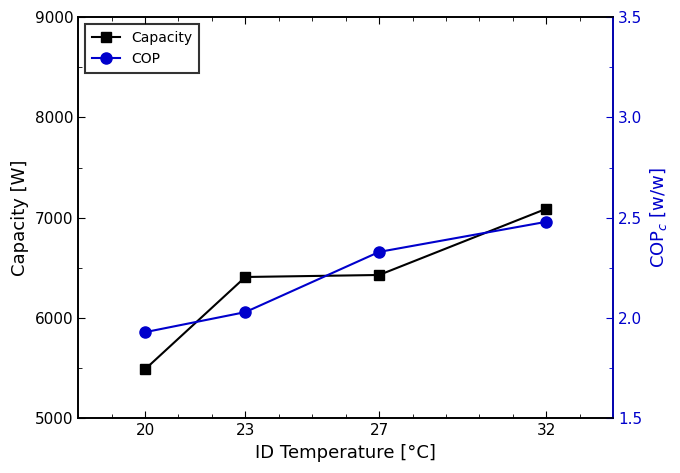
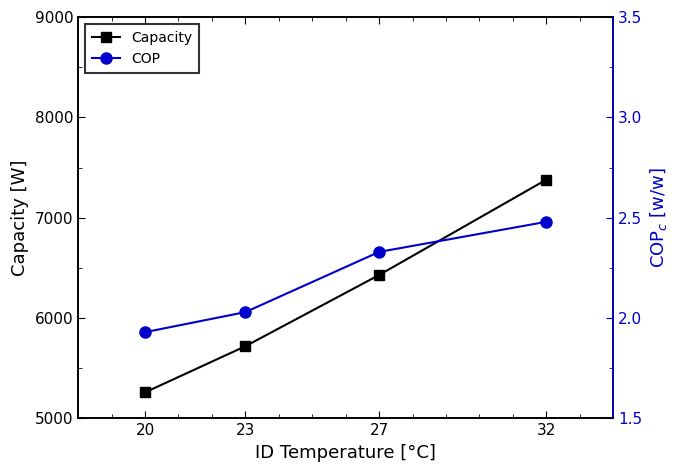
Capacity/20: 5490 -> 5260
Capacity/23: 6410 -> 5720
Capacity/32: 7090 -> 7380
